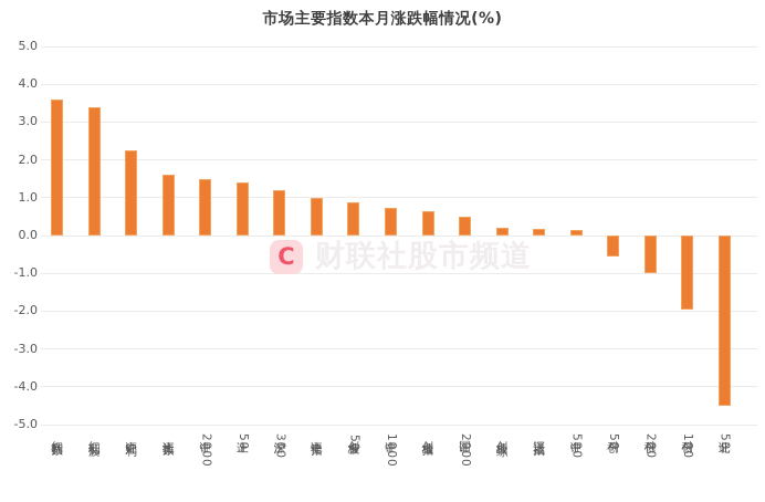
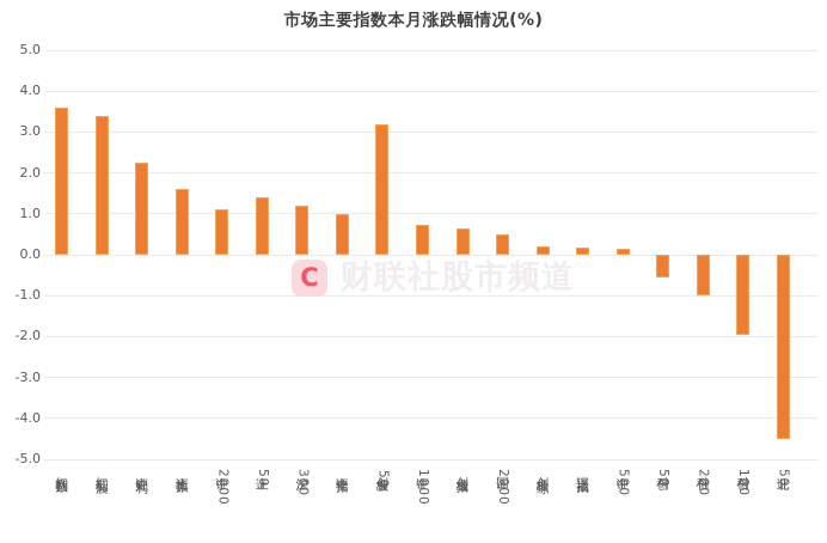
中证2000: 1.5 -> 1.1
创业板50: 0.9 -> 3.2
